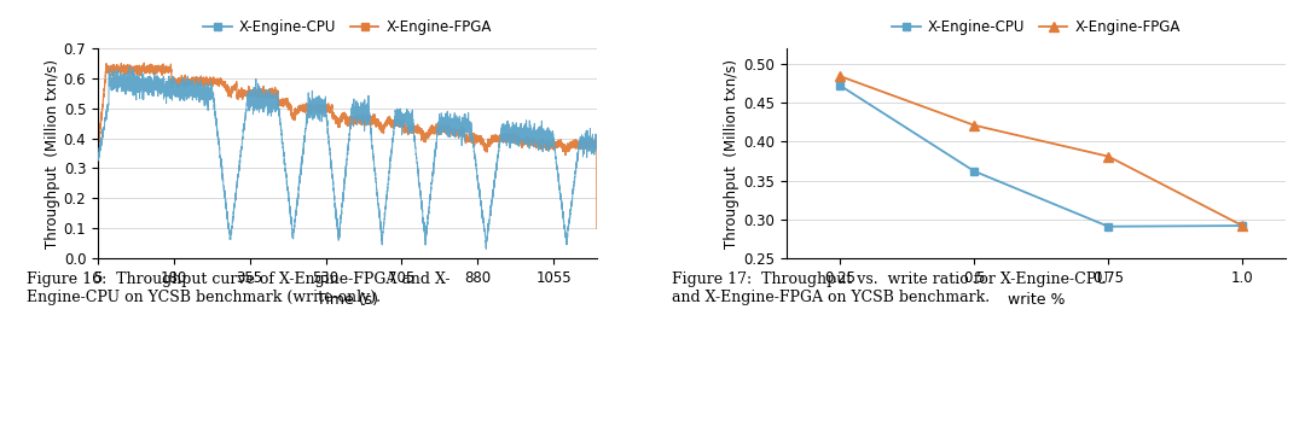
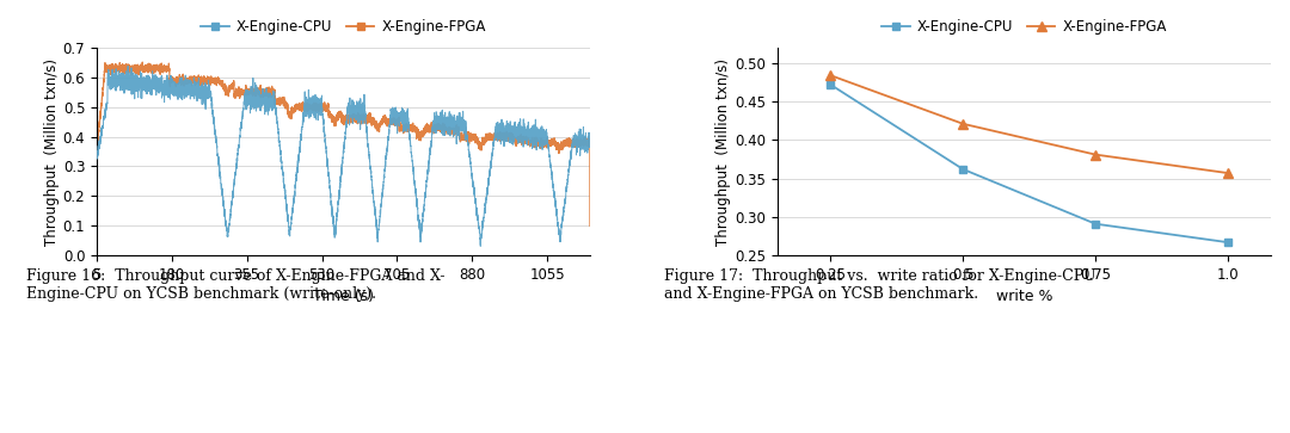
X-Engine-CPU/1.0: 0.292 -> 0.267
X-Engine-FPGA/1.0: 0.292 -> 0.357
